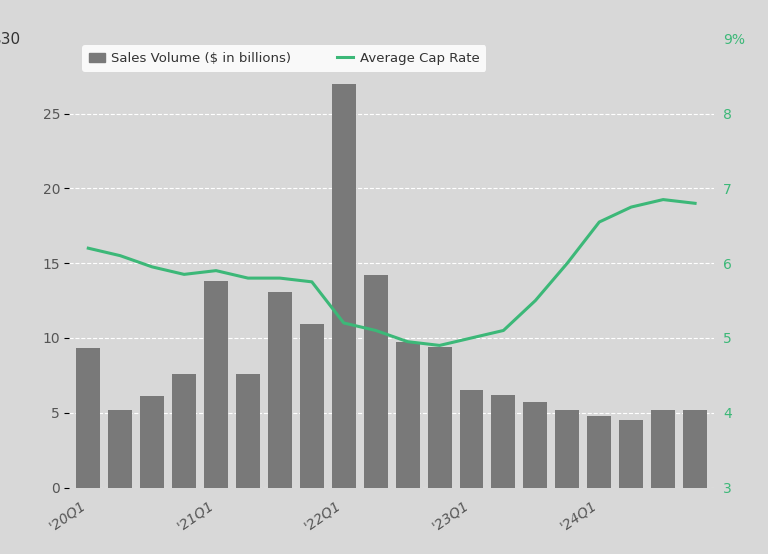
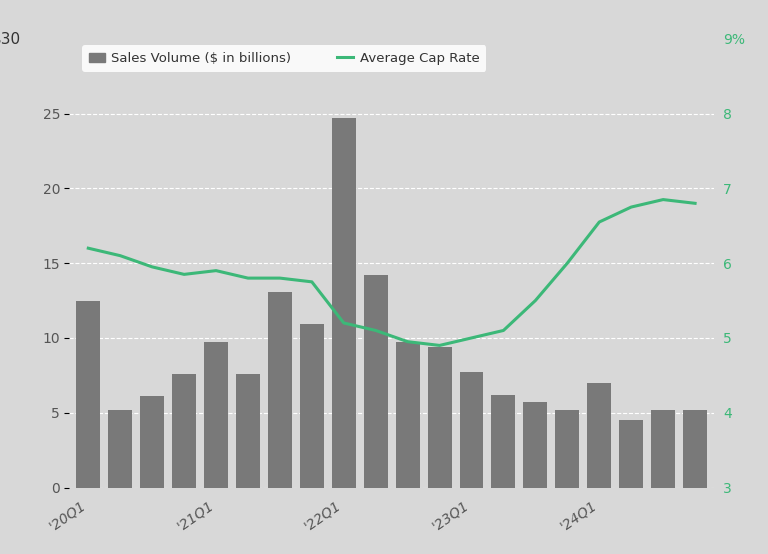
Sales Volume ($ in billions)/'20Q1: 9.3 -> 12.5
Sales Volume ($ in billions)/'21Q1: 13.8 -> 9.7
Sales Volume ($ in billions)/'22Q1: 27.0 -> 24.7
Sales Volume ($ in billions)/'23Q1: 6.5 -> 7.7
Sales Volume ($ in billions)/'24Q1: 4.8 -> 7.0
